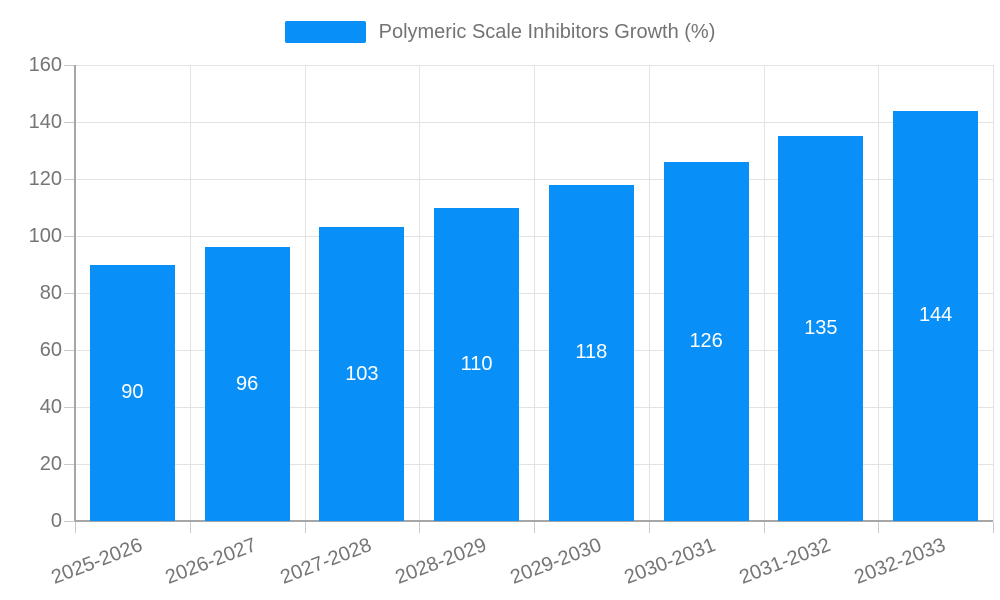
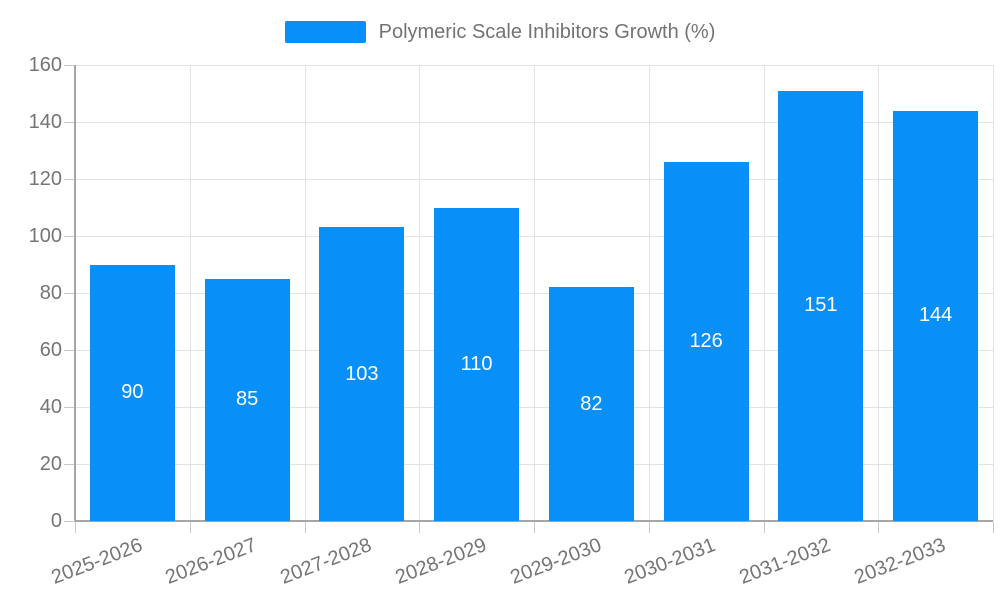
2026-2027: 96 -> 85
2029-2030: 118 -> 82
2031-2032: 135 -> 151
